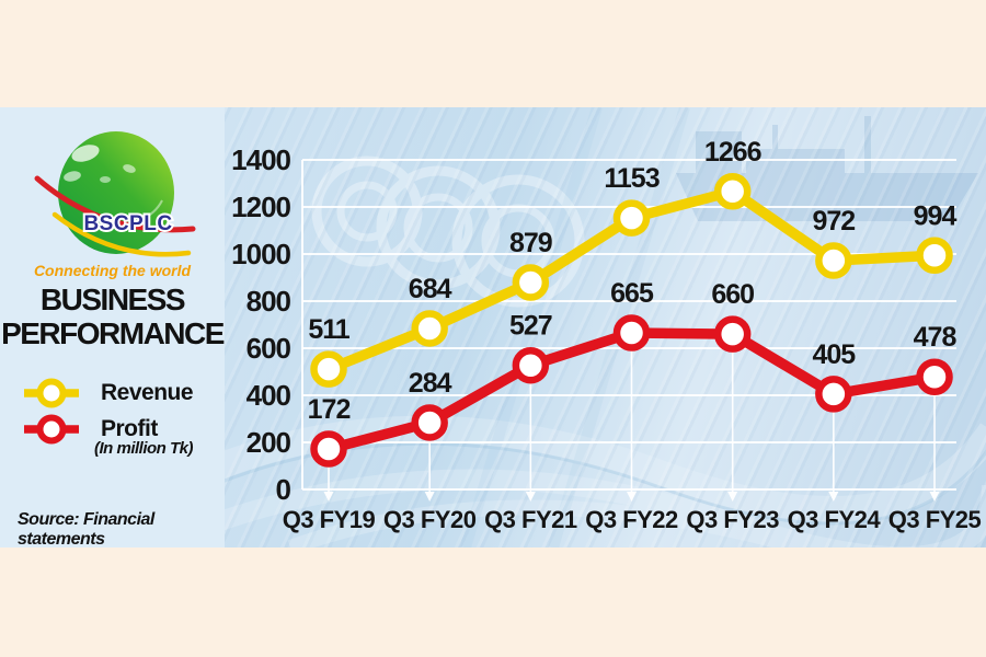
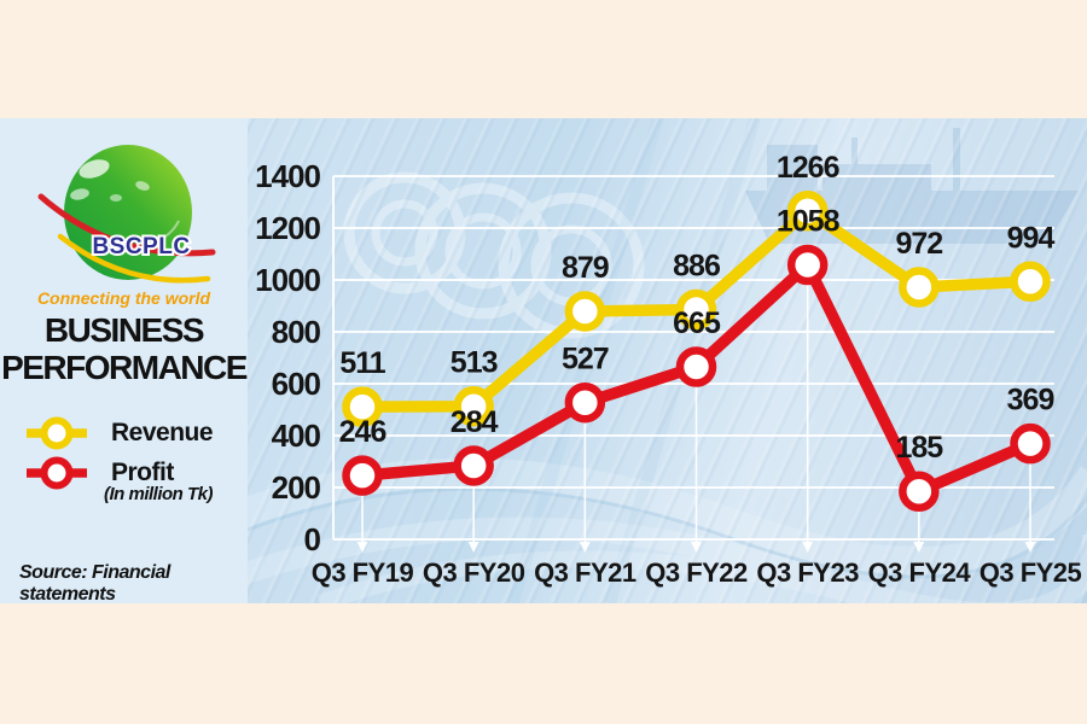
Profit/Q3 FY19: 172 -> 246
Revenue/Q3 FY20: 684 -> 513
Revenue/Q3 FY22: 1153 -> 886
Profit/Q3 FY23: 660 -> 1058
Profit/Q3 FY24: 405 -> 185
Profit/Q3 FY25: 478 -> 369
